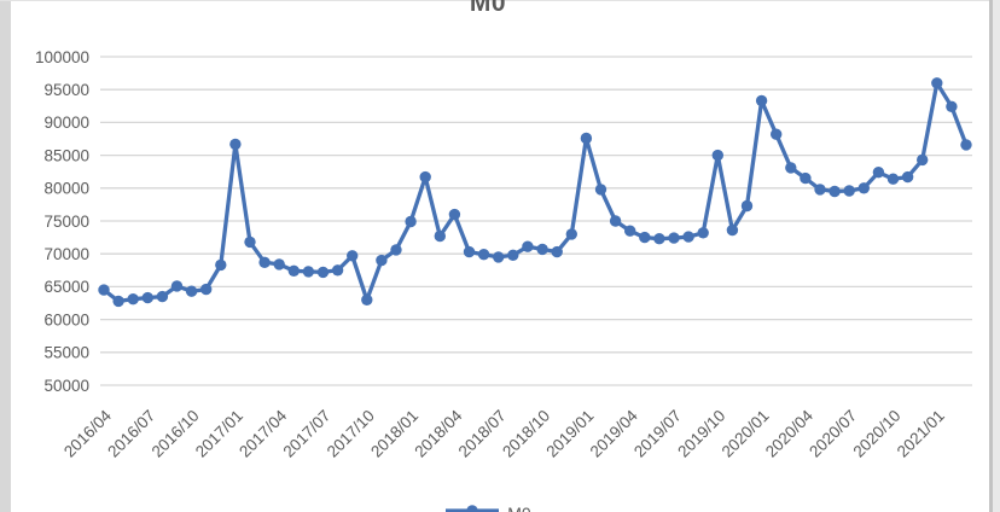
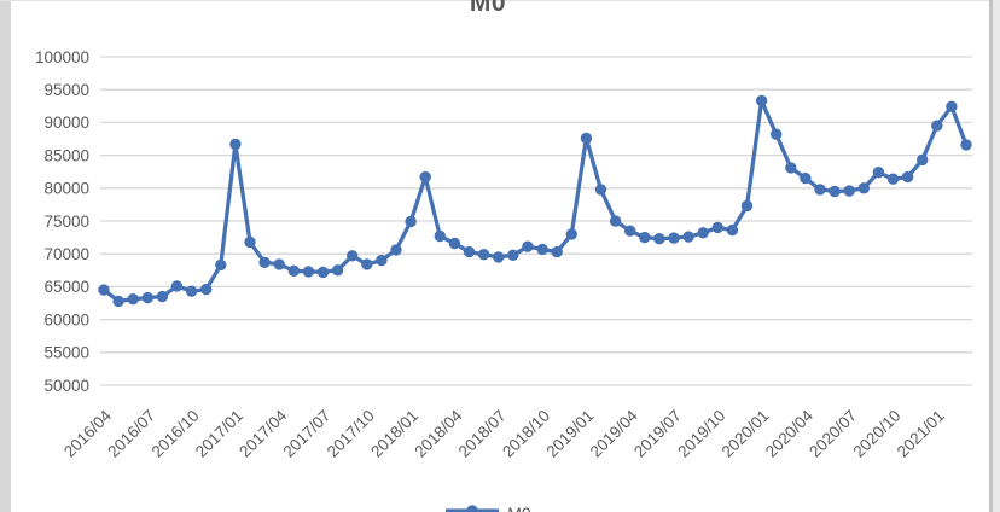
2017/10: 63000 -> 68000
2018/04: 76000 -> 72000
2019/10: 85000 -> 74000
2021/01: 96000 -> 90000
